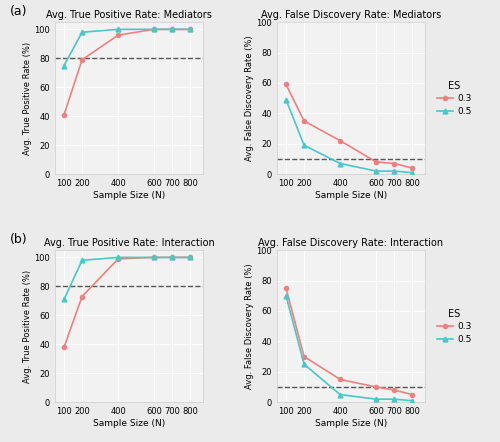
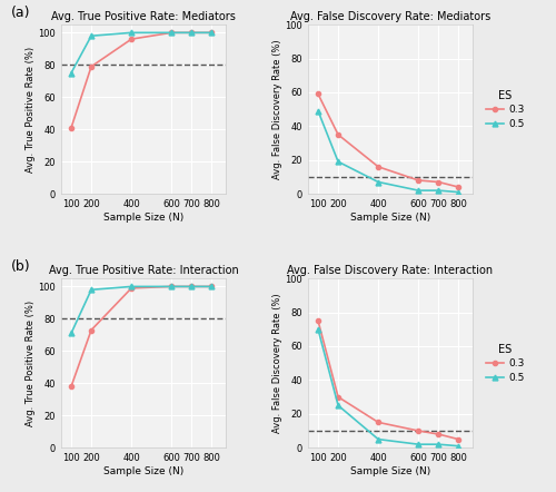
Avg. False Discovery Rate: Mediators/0.3/400: 22 -> 16
